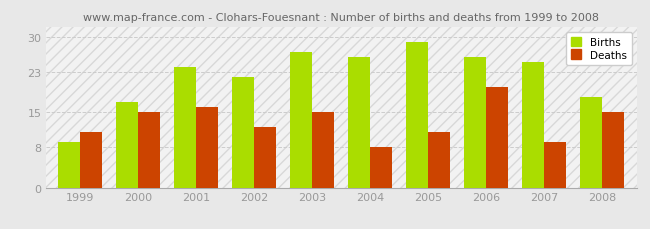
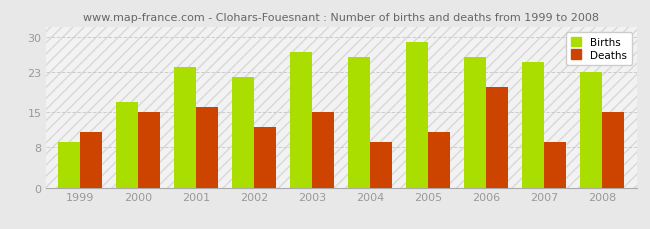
Deaths/2004: 8 -> 9
Births/2008: 18 -> 23
